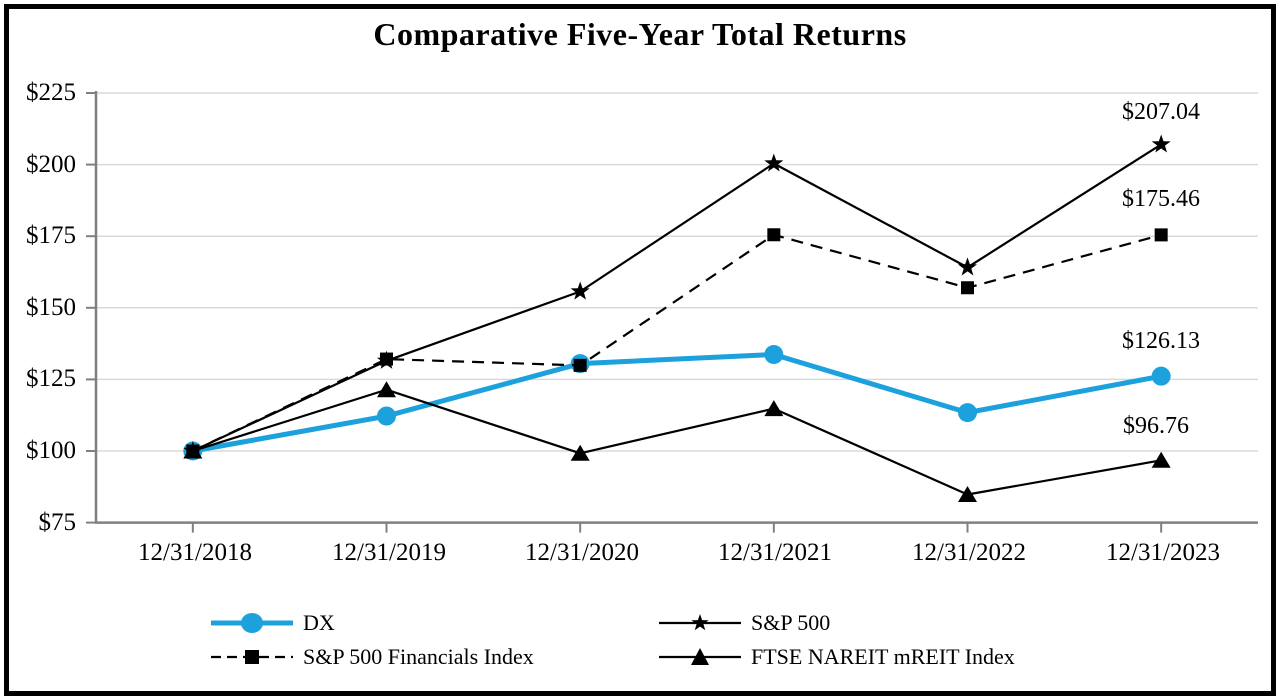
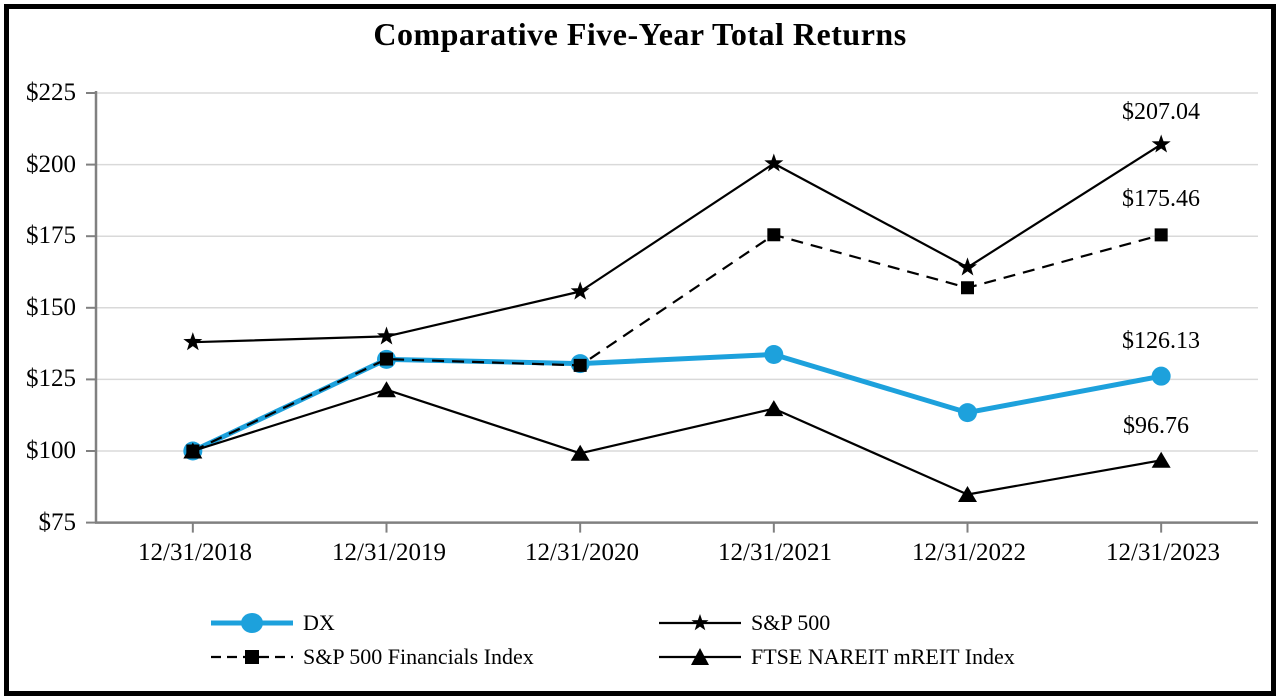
S&P 500/12/31/2018: $100 -> $138
DX/12/31/2019: $112 -> $132
S&P 500/12/31/2019: $132 -> $140
